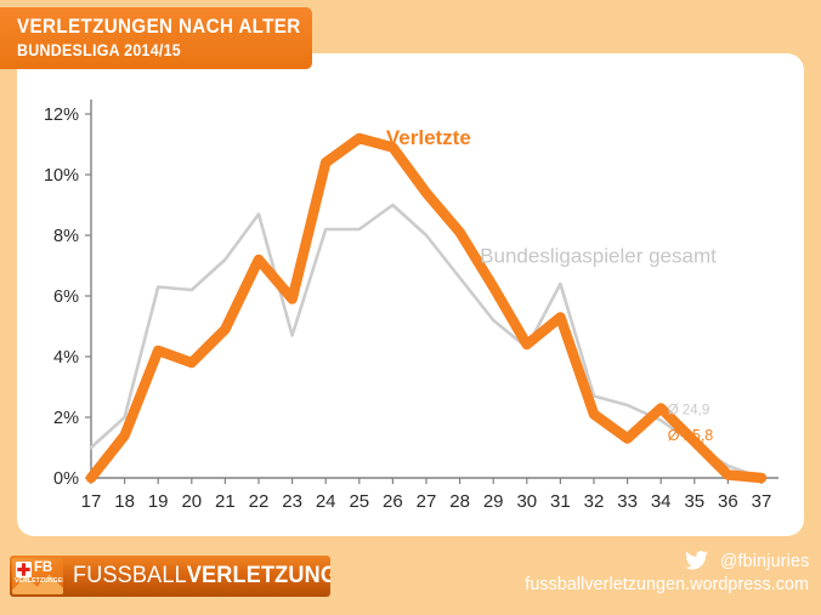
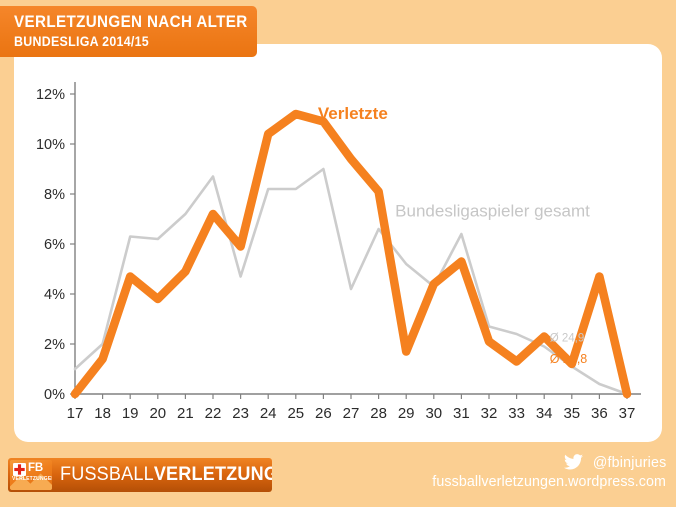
Verletzte/19: 4.2% -> 4.7%
Bundesligaspieler gesamt/27: 8.0% -> 4.2%
Verletzte/29: 6.3% -> 1.7%
Verletzte/36: 0.1% -> 4.7%
